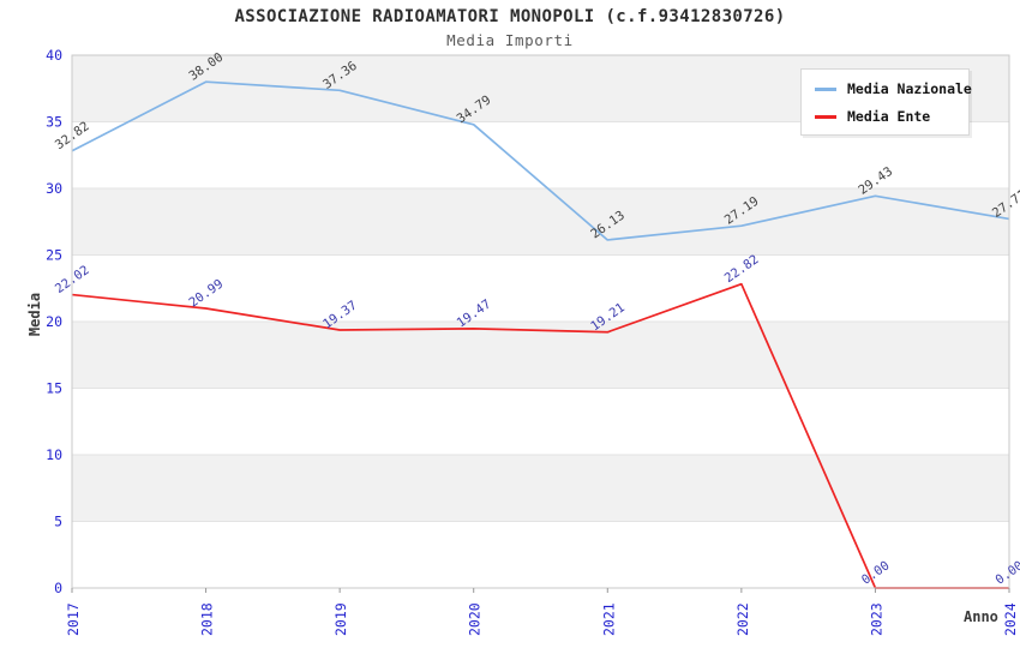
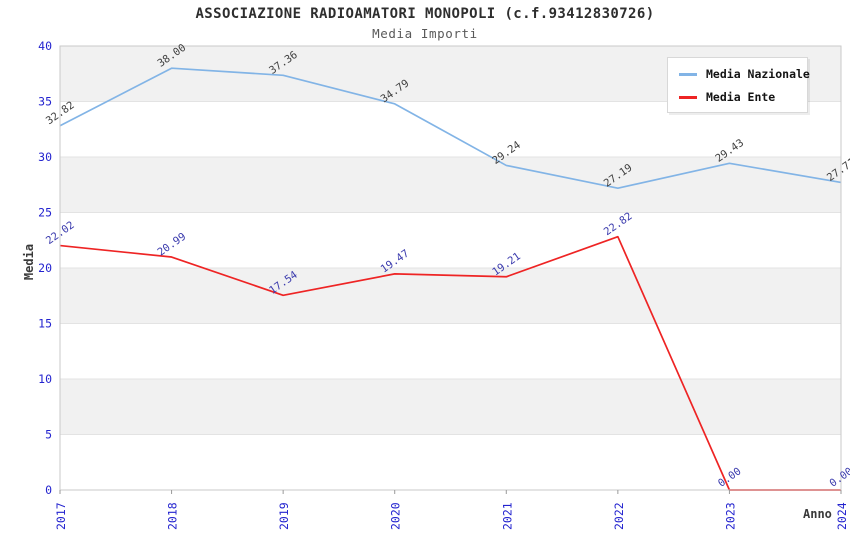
Media Ente/2019: 19.37 -> 17.54
Media Nazionale/2021: 26.13 -> 29.24
